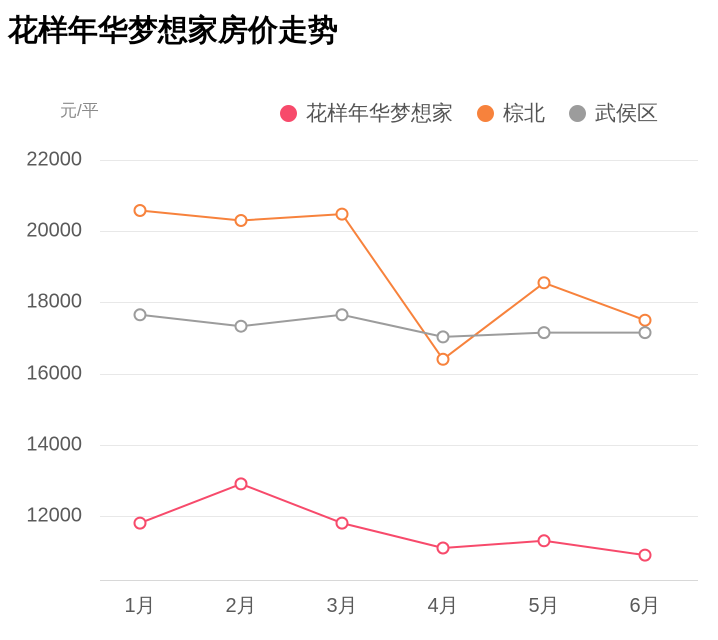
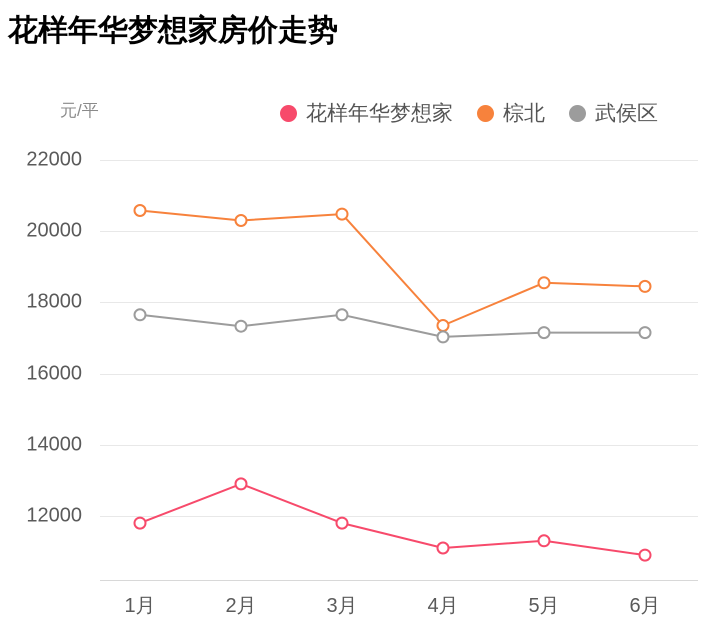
棕北/4月: 16400 -> 17400
棕北/6月: 17500 -> 18400
